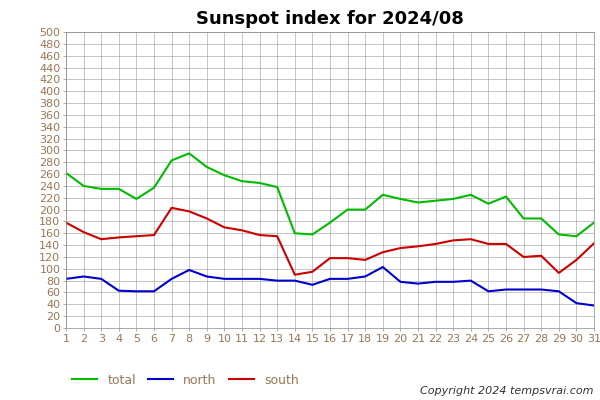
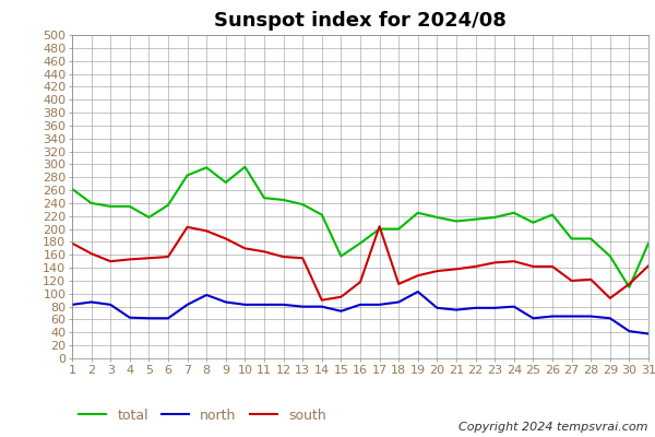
total/10: 258 -> 296
total/14: 160 -> 222
south/17: 118 -> 204
total/30: 155 -> 110
